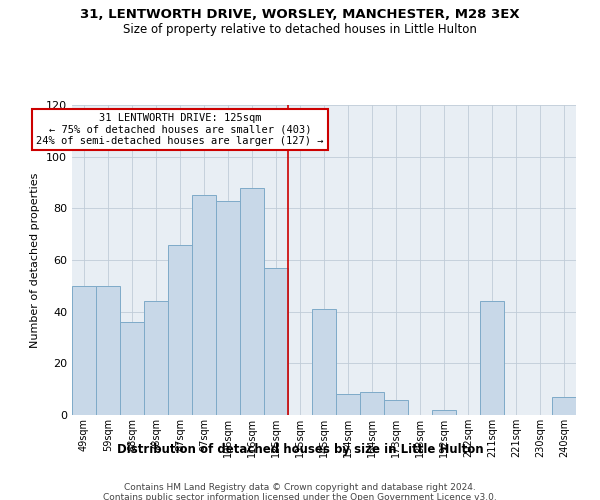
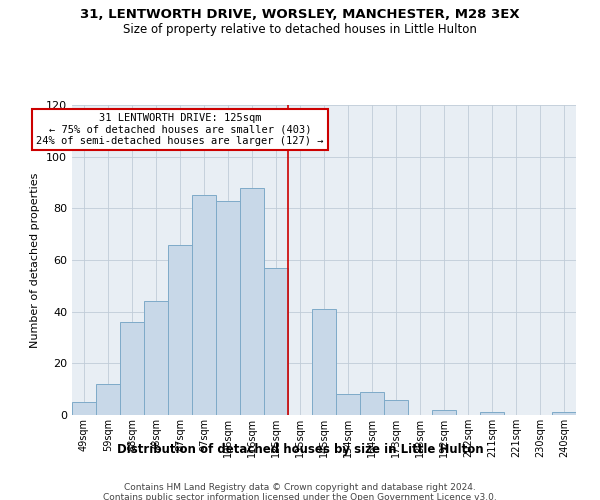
49sqm: 50 -> 5
59sqm: 50 -> 12
211sqm: 44 -> 1
240sqm: 7 -> 1
